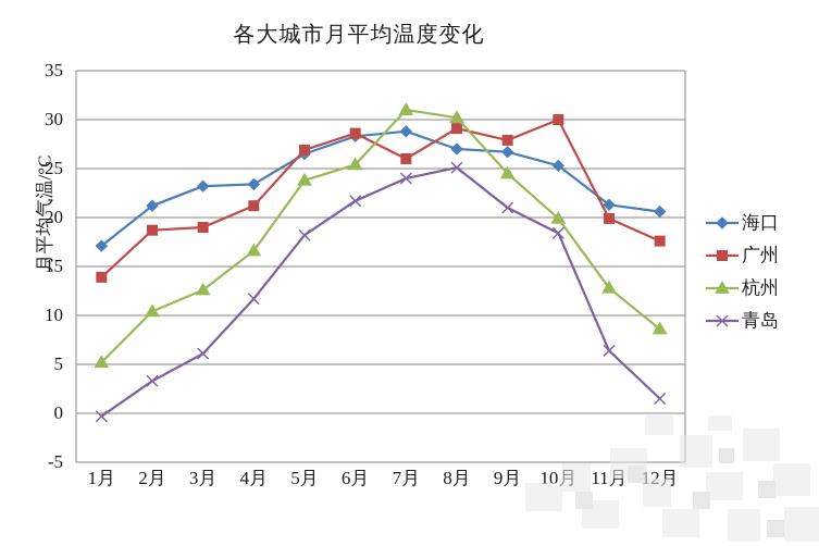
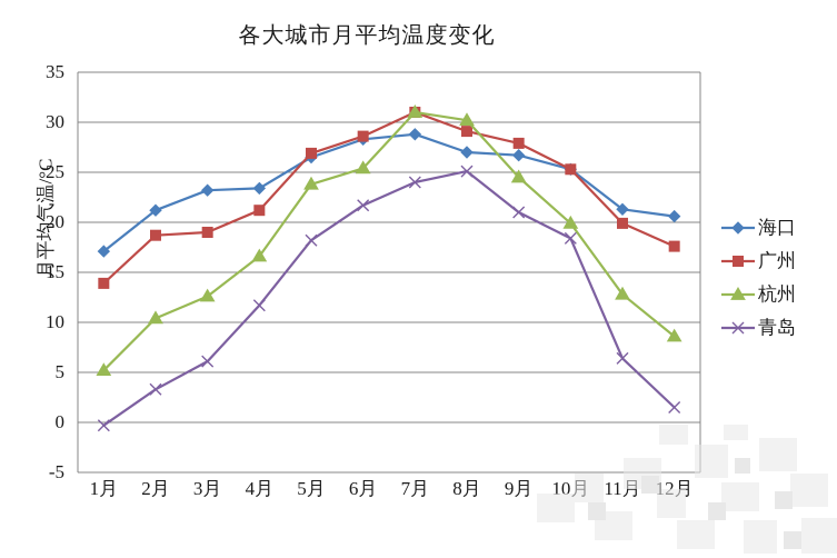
广州/7月: 26 -> 31
广州/10月: 30 -> 25
